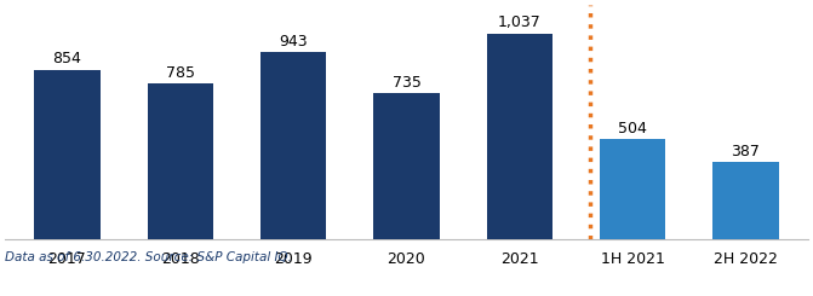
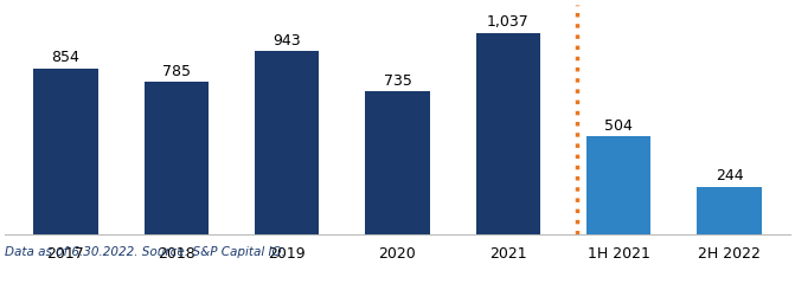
2H 2022: 387 -> 244
